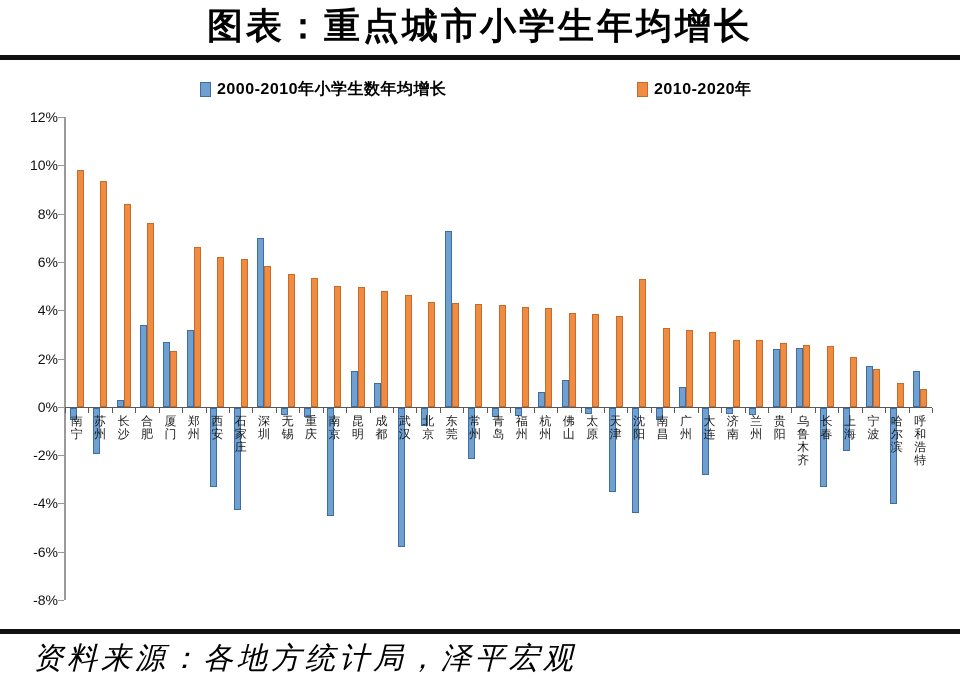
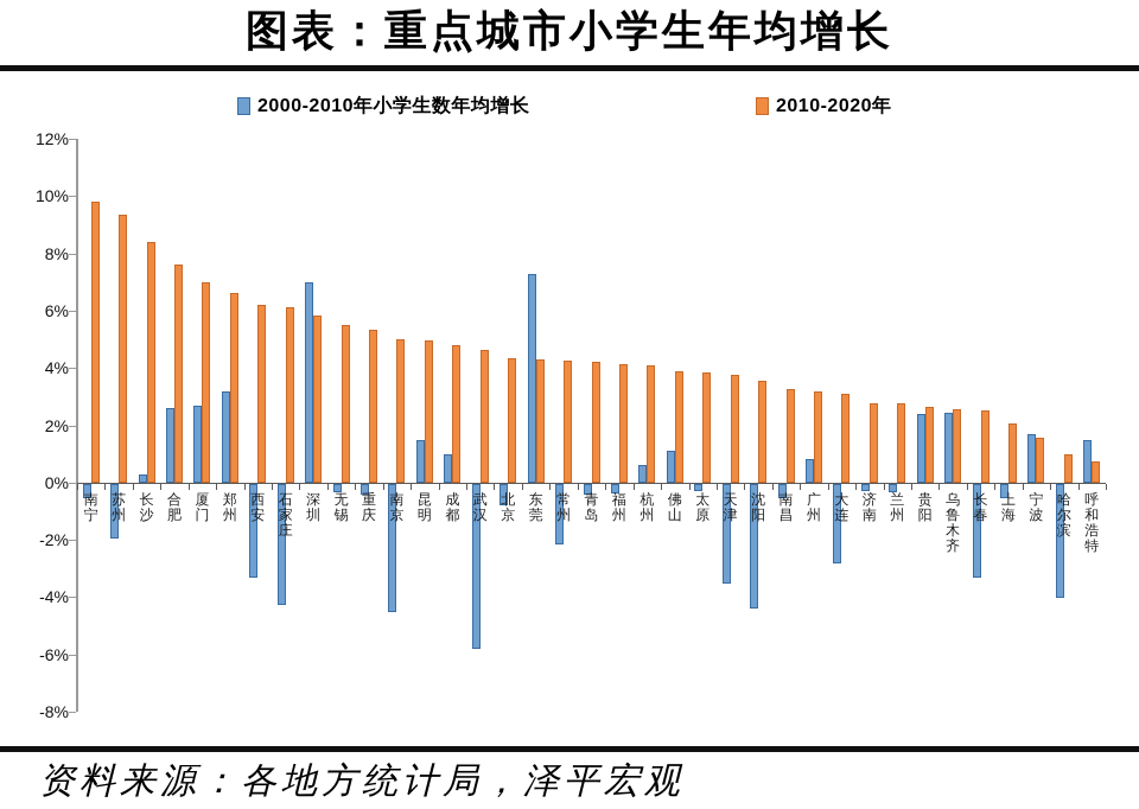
2000-2010年小学生数年均增长/合肥: 3.4% -> 2.6%
2010-2020年/厦门: 2.3% -> 7.0%
2010-2020年/沈阳: 5.3% -> 3.5%
2000-2010年小学生数年均增长/上海: -1.8% -> -0.5%
